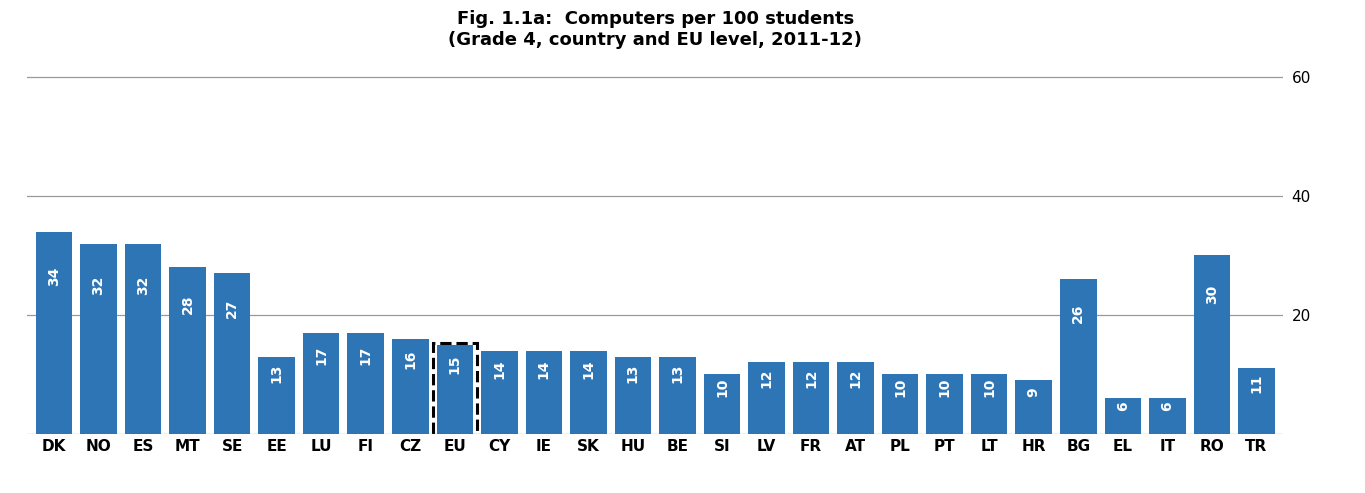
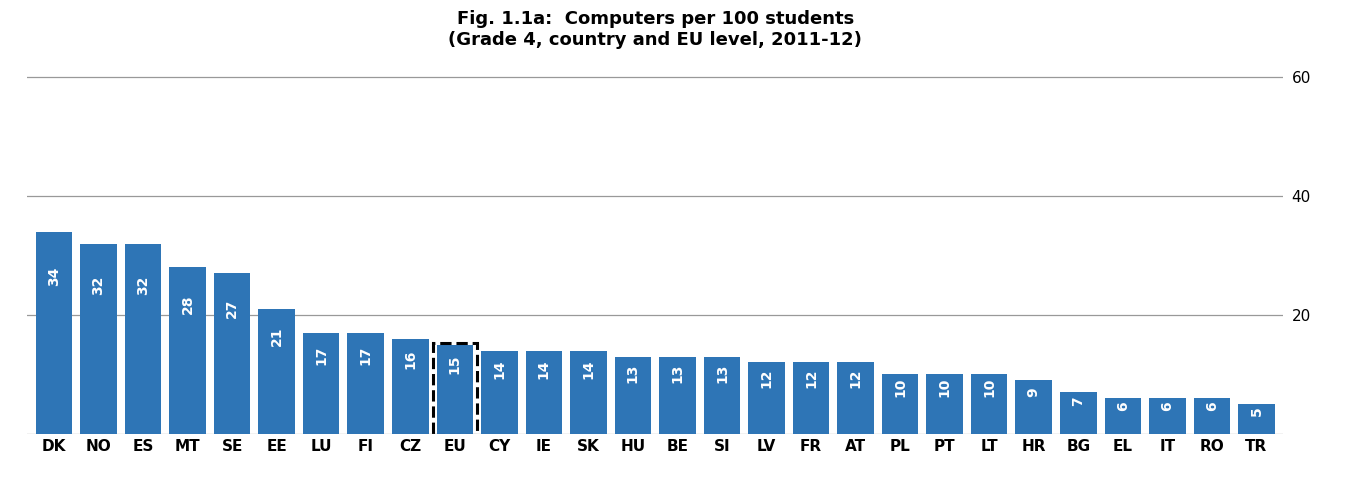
EE: 13 -> 21
SI: 10 -> 13
BG: 26 -> 7
RO: 30 -> 6
TR: 11 -> 5
